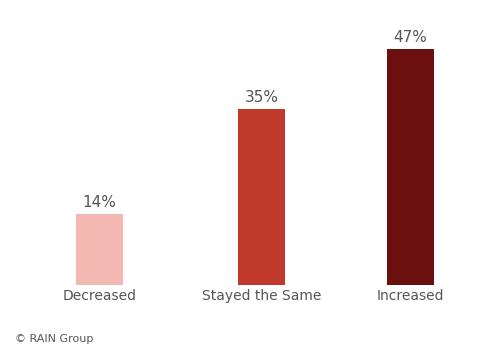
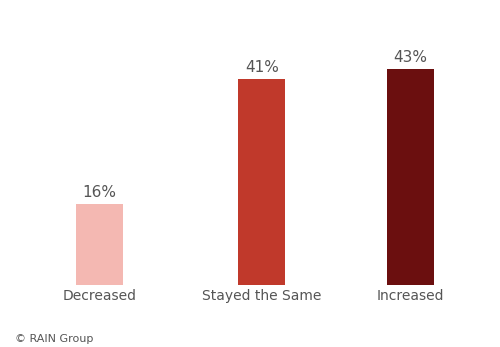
Decreased: 14% -> 16%
Stayed the Same: 35% -> 41%
Increased: 47% -> 43%
